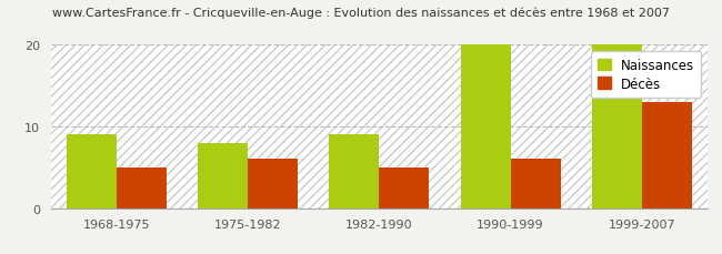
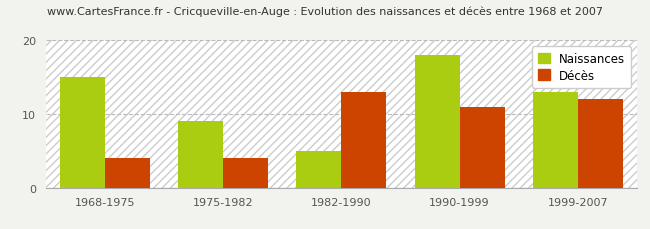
Naissances/1968-1975: 9 -> 15
Décès/1968-1975: 5 -> 4
Naissances/1975-1982: 8 -> 9
Décès/1975-1982: 6 -> 4
Naissances/1982-1990: 9 -> 5
Décès/1982-1990: 5 -> 13
Naissances/1990-1999: 20 -> 18
Décès/1990-1999: 6 -> 11
Naissances/1999-2007: 20 -> 13
Décès/1999-2007: 13 -> 12
